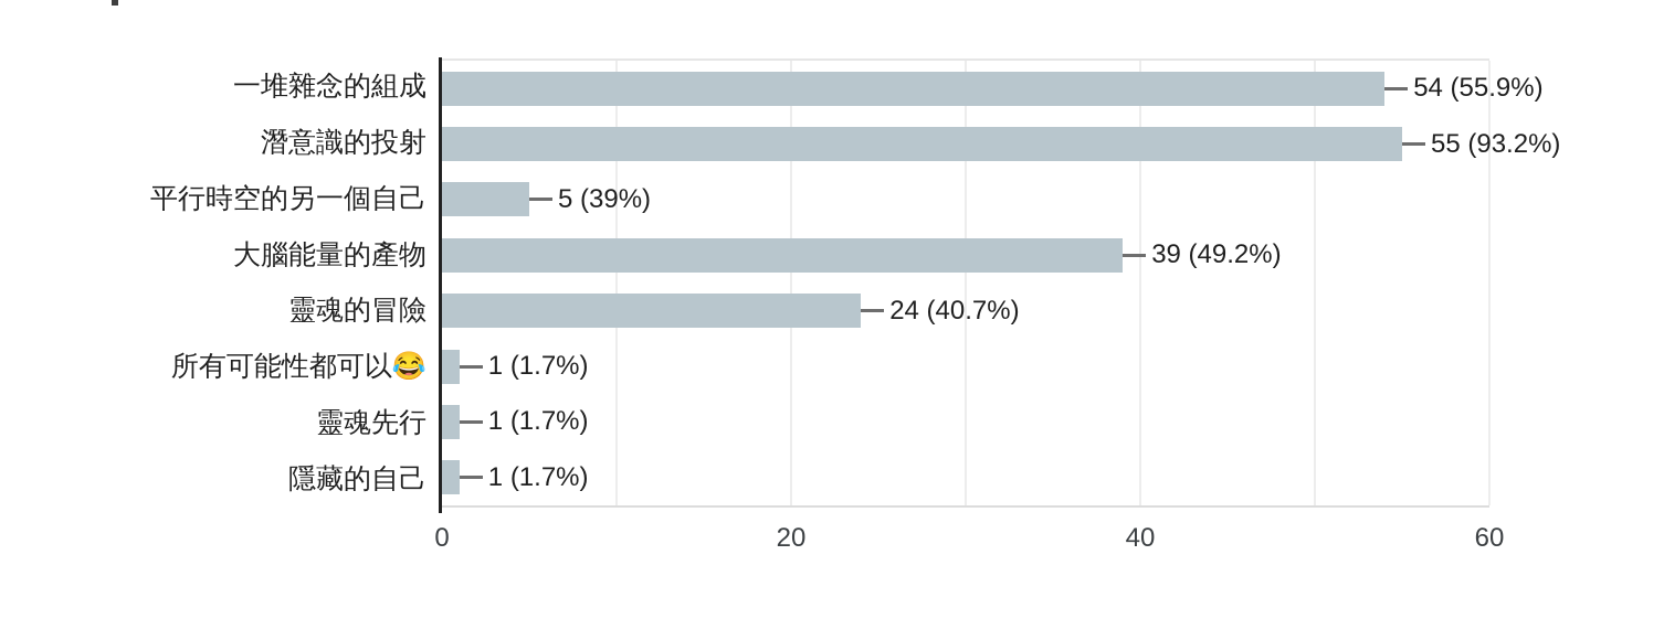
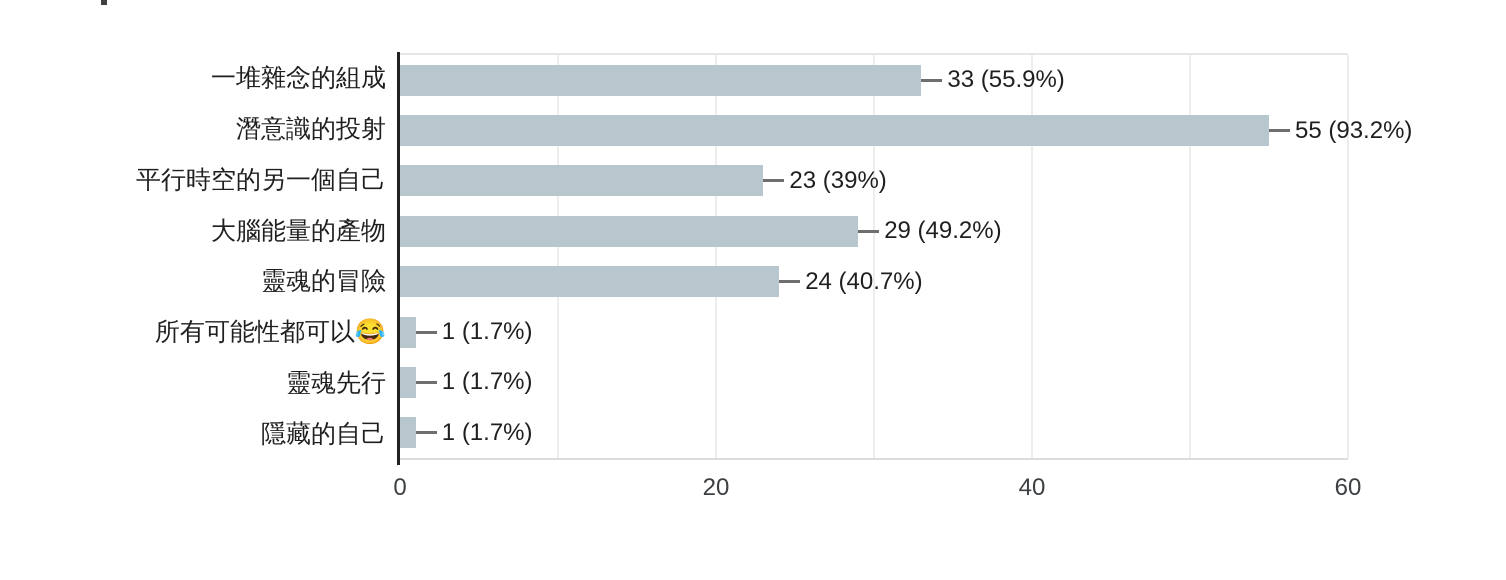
一堆雜念的組成: 54 -> 33
平行時空的另一個自己: 5 -> 23
大腦能量的產物: 39 -> 29
